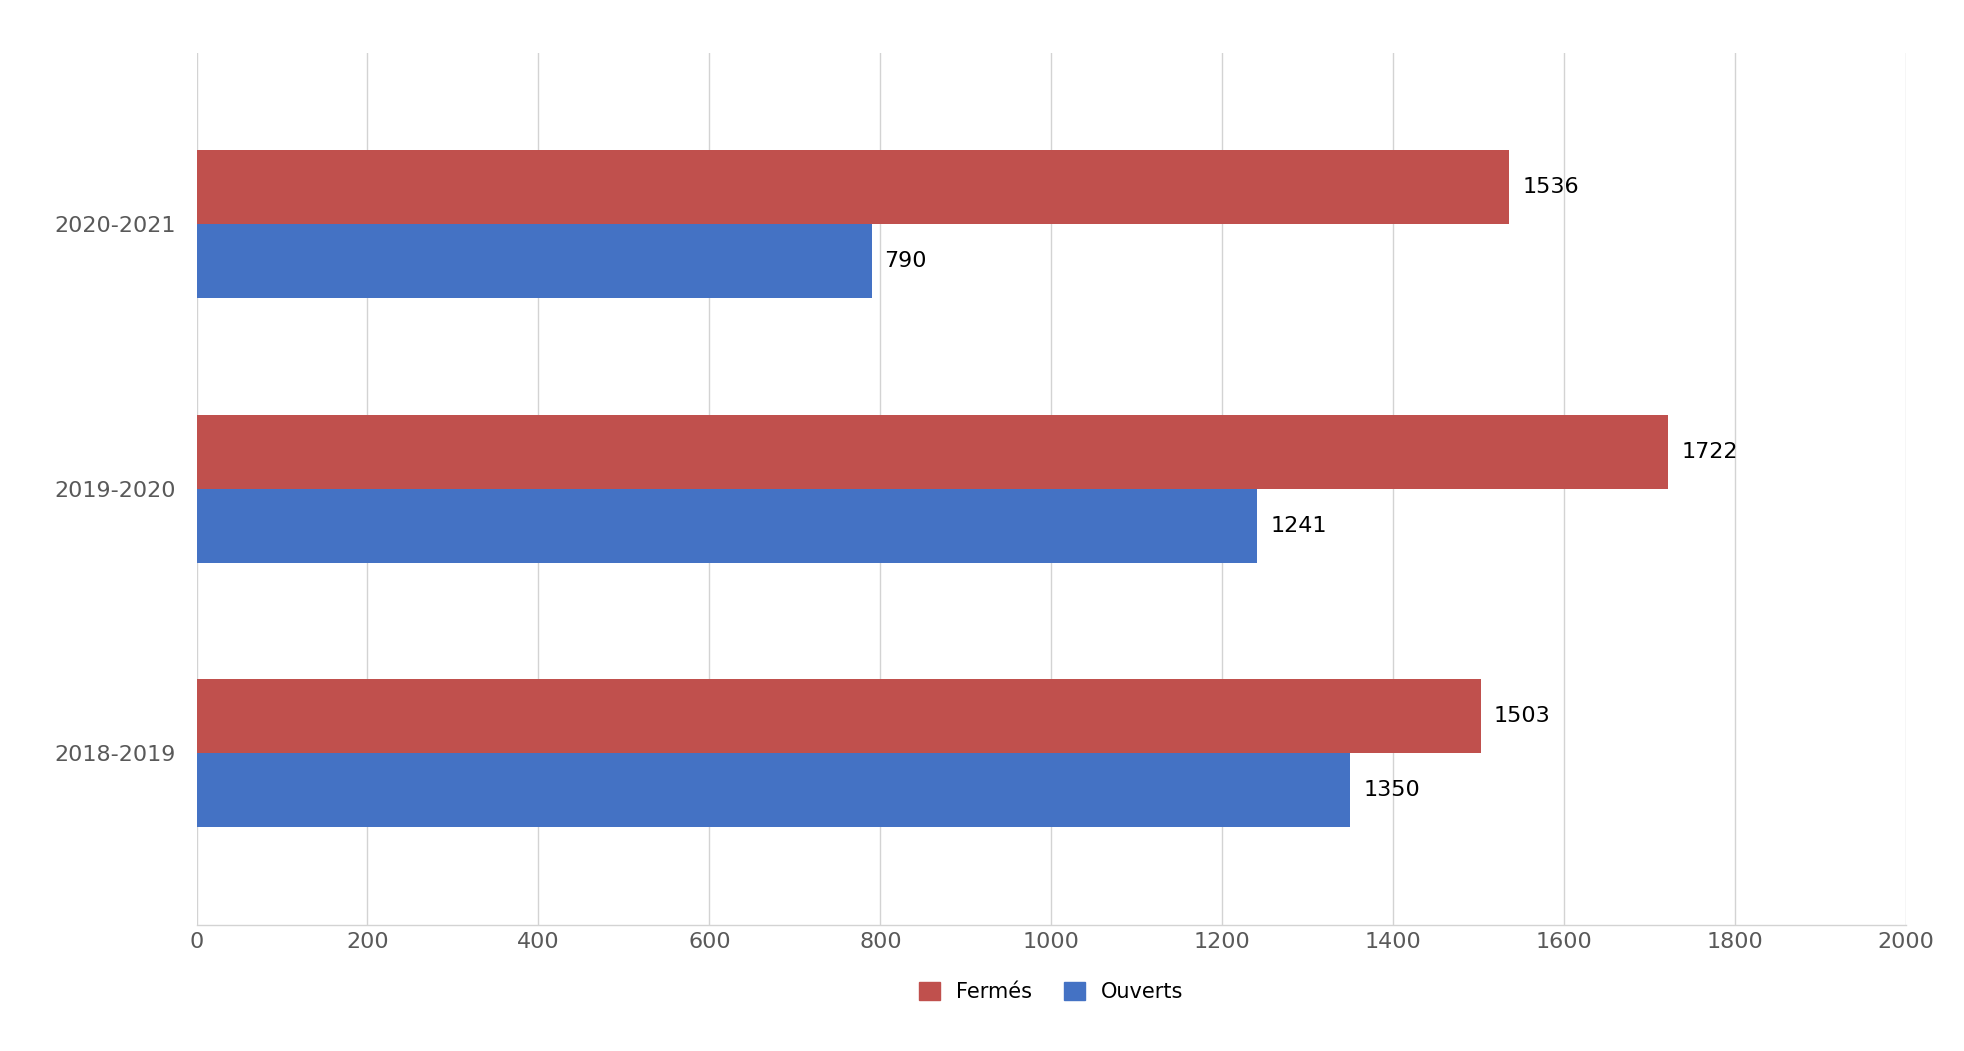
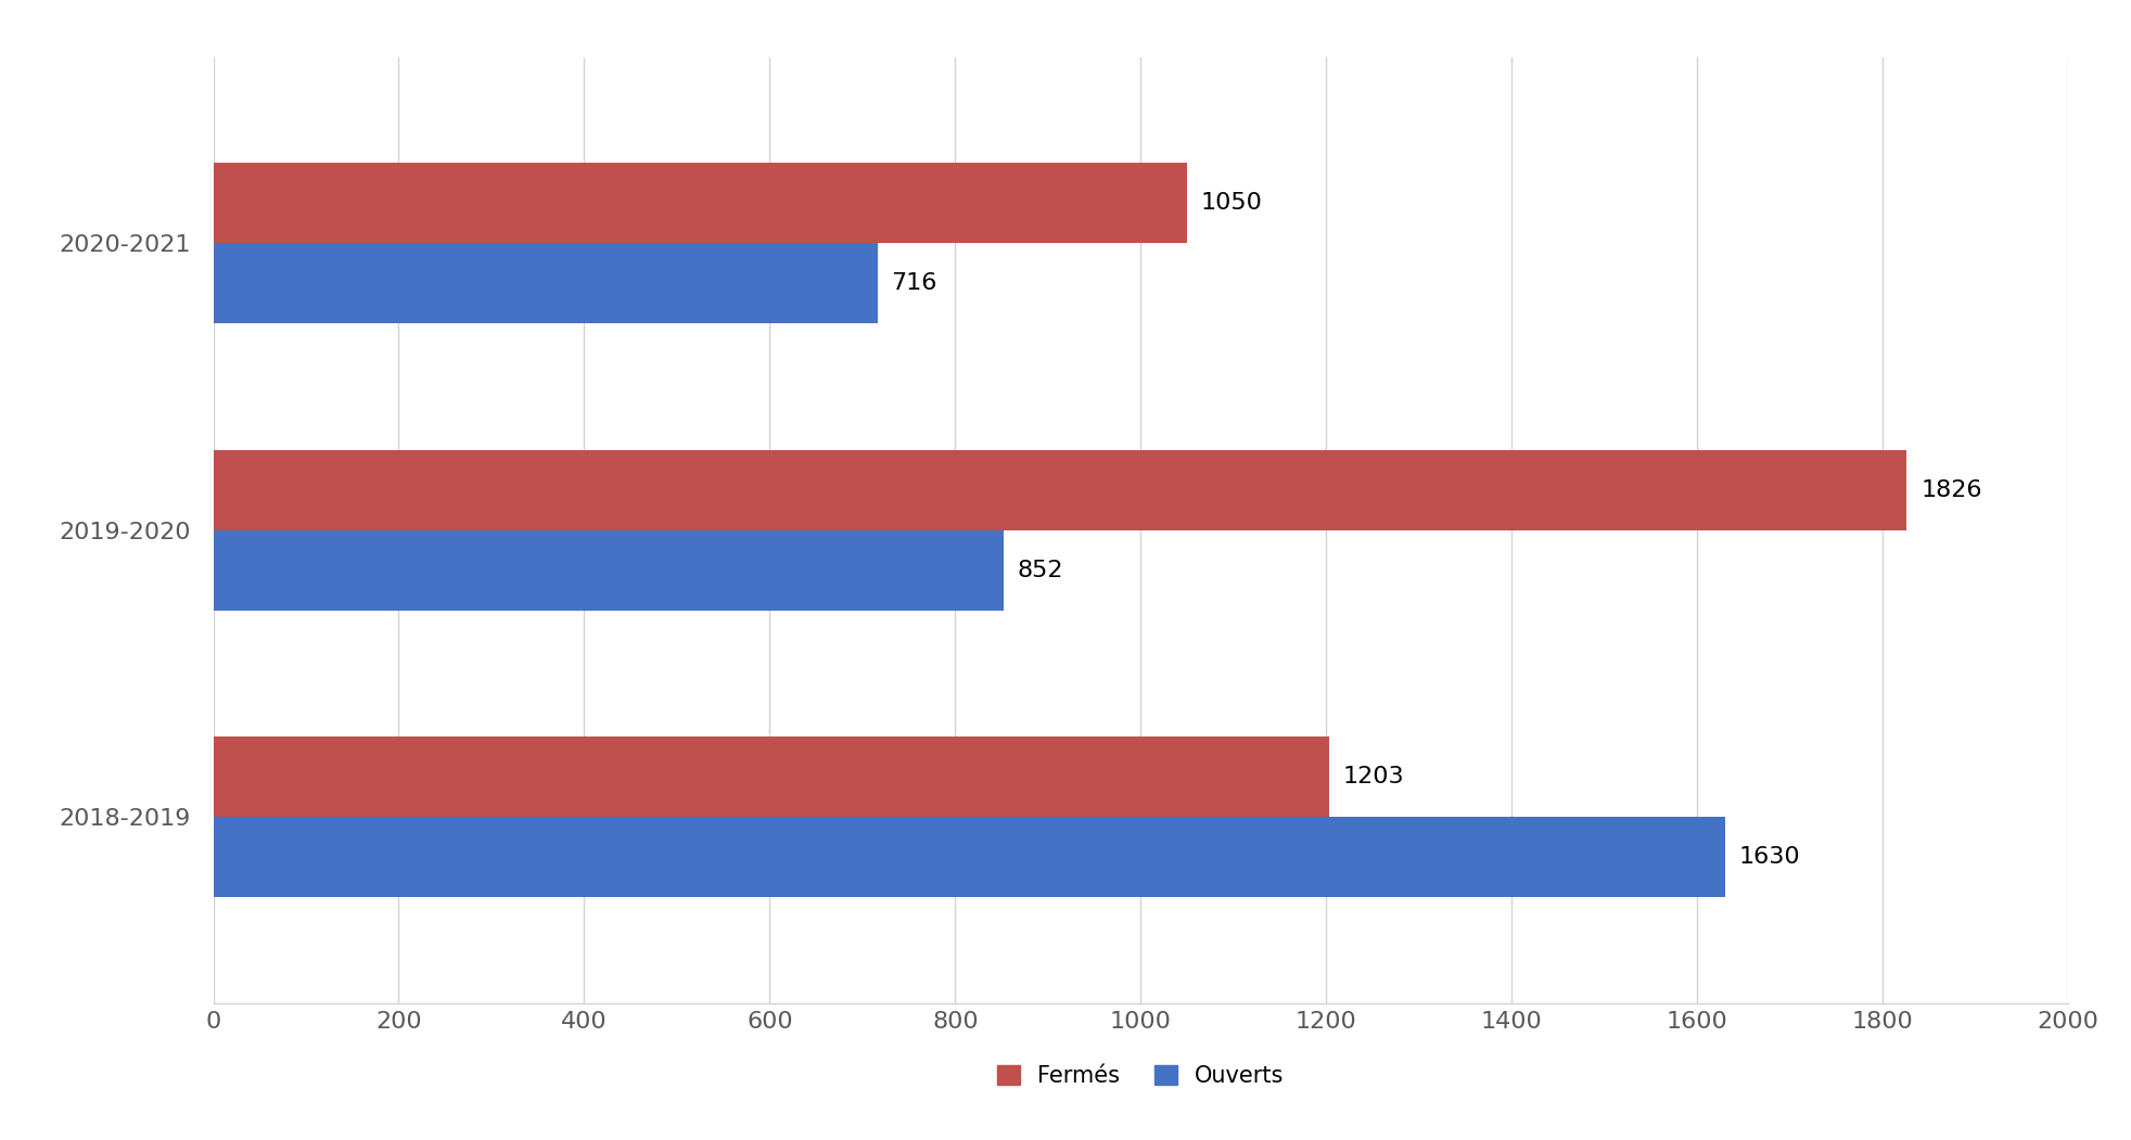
Fermés/2020-2021: 1536 -> 1050
Ouverts/2020-2021: 790 -> 716
Fermés/2019-2020: 1722 -> 1826
Ouverts/2019-2020: 1241 -> 852
Fermés/2018-2019: 1503 -> 1203
Ouverts/2018-2019: 1350 -> 1630
